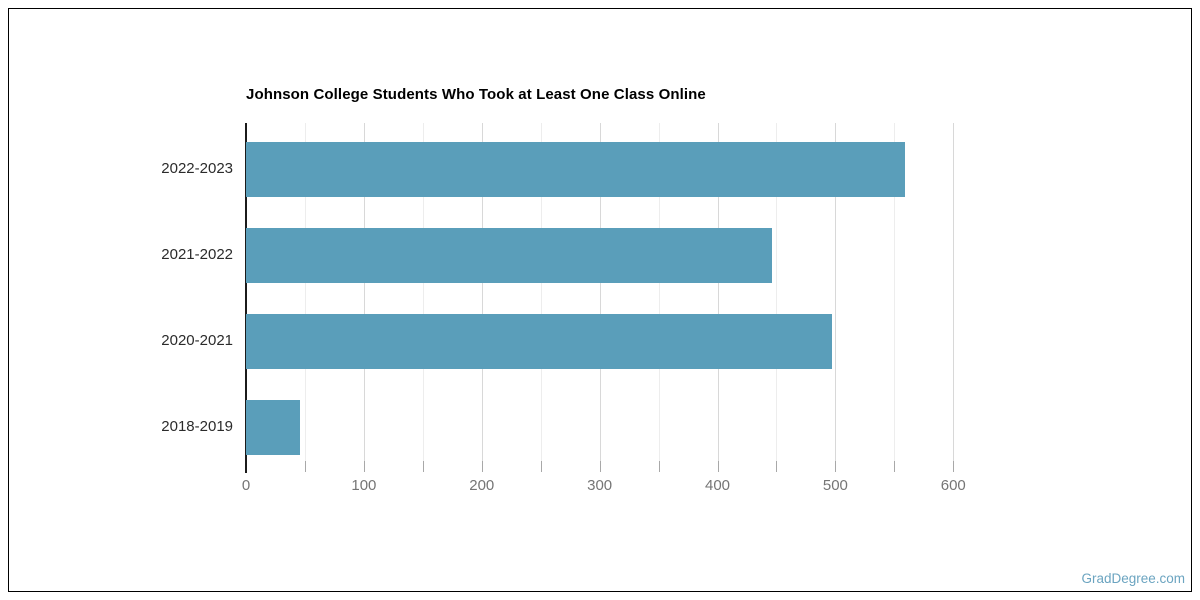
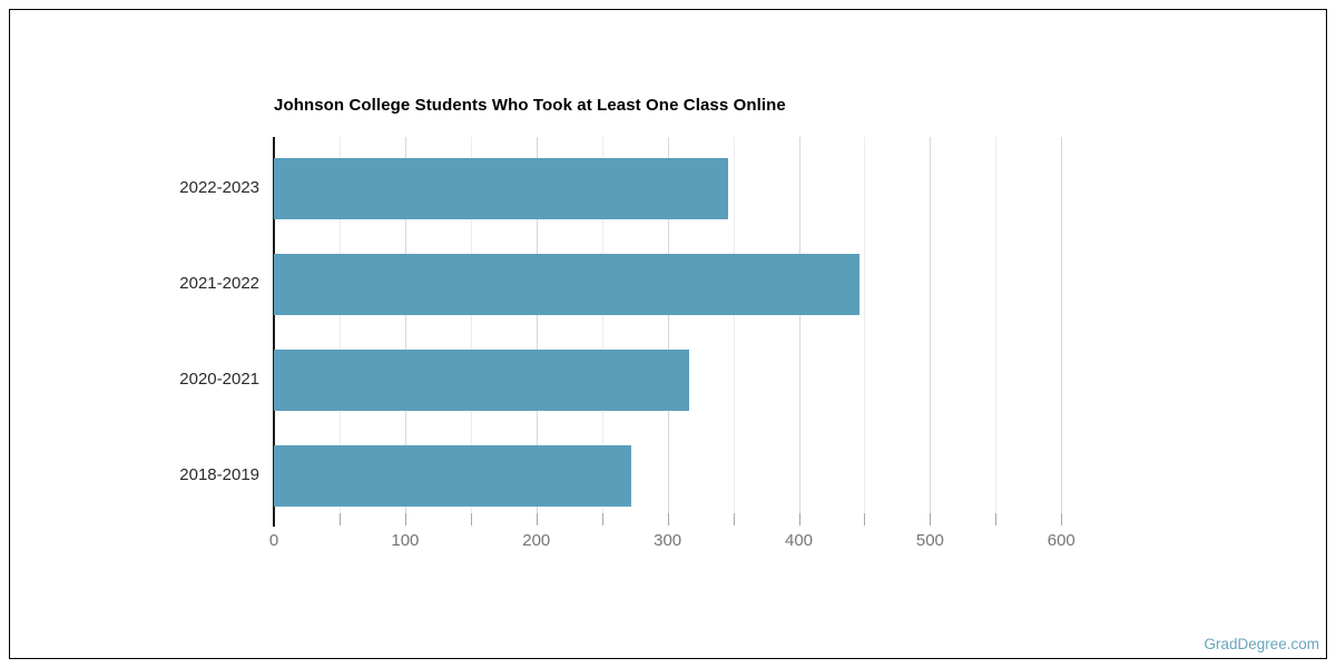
2022-2023: 559 -> 346
2020-2021: 497 -> 316
2018-2019: 46 -> 272
